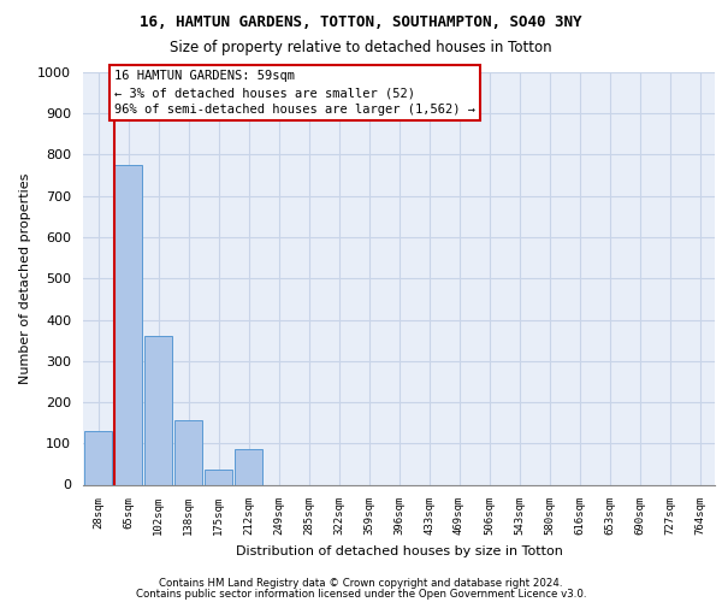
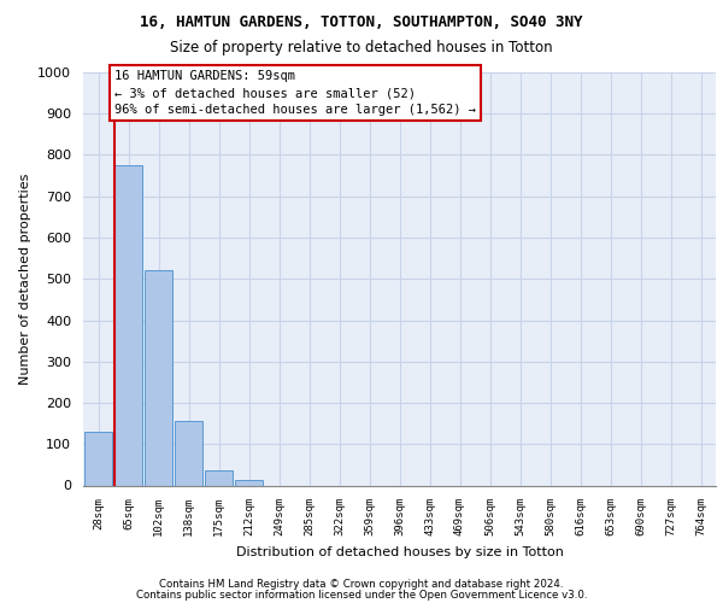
102sqm: 360 -> 520
212sqm: 85 -> 13
